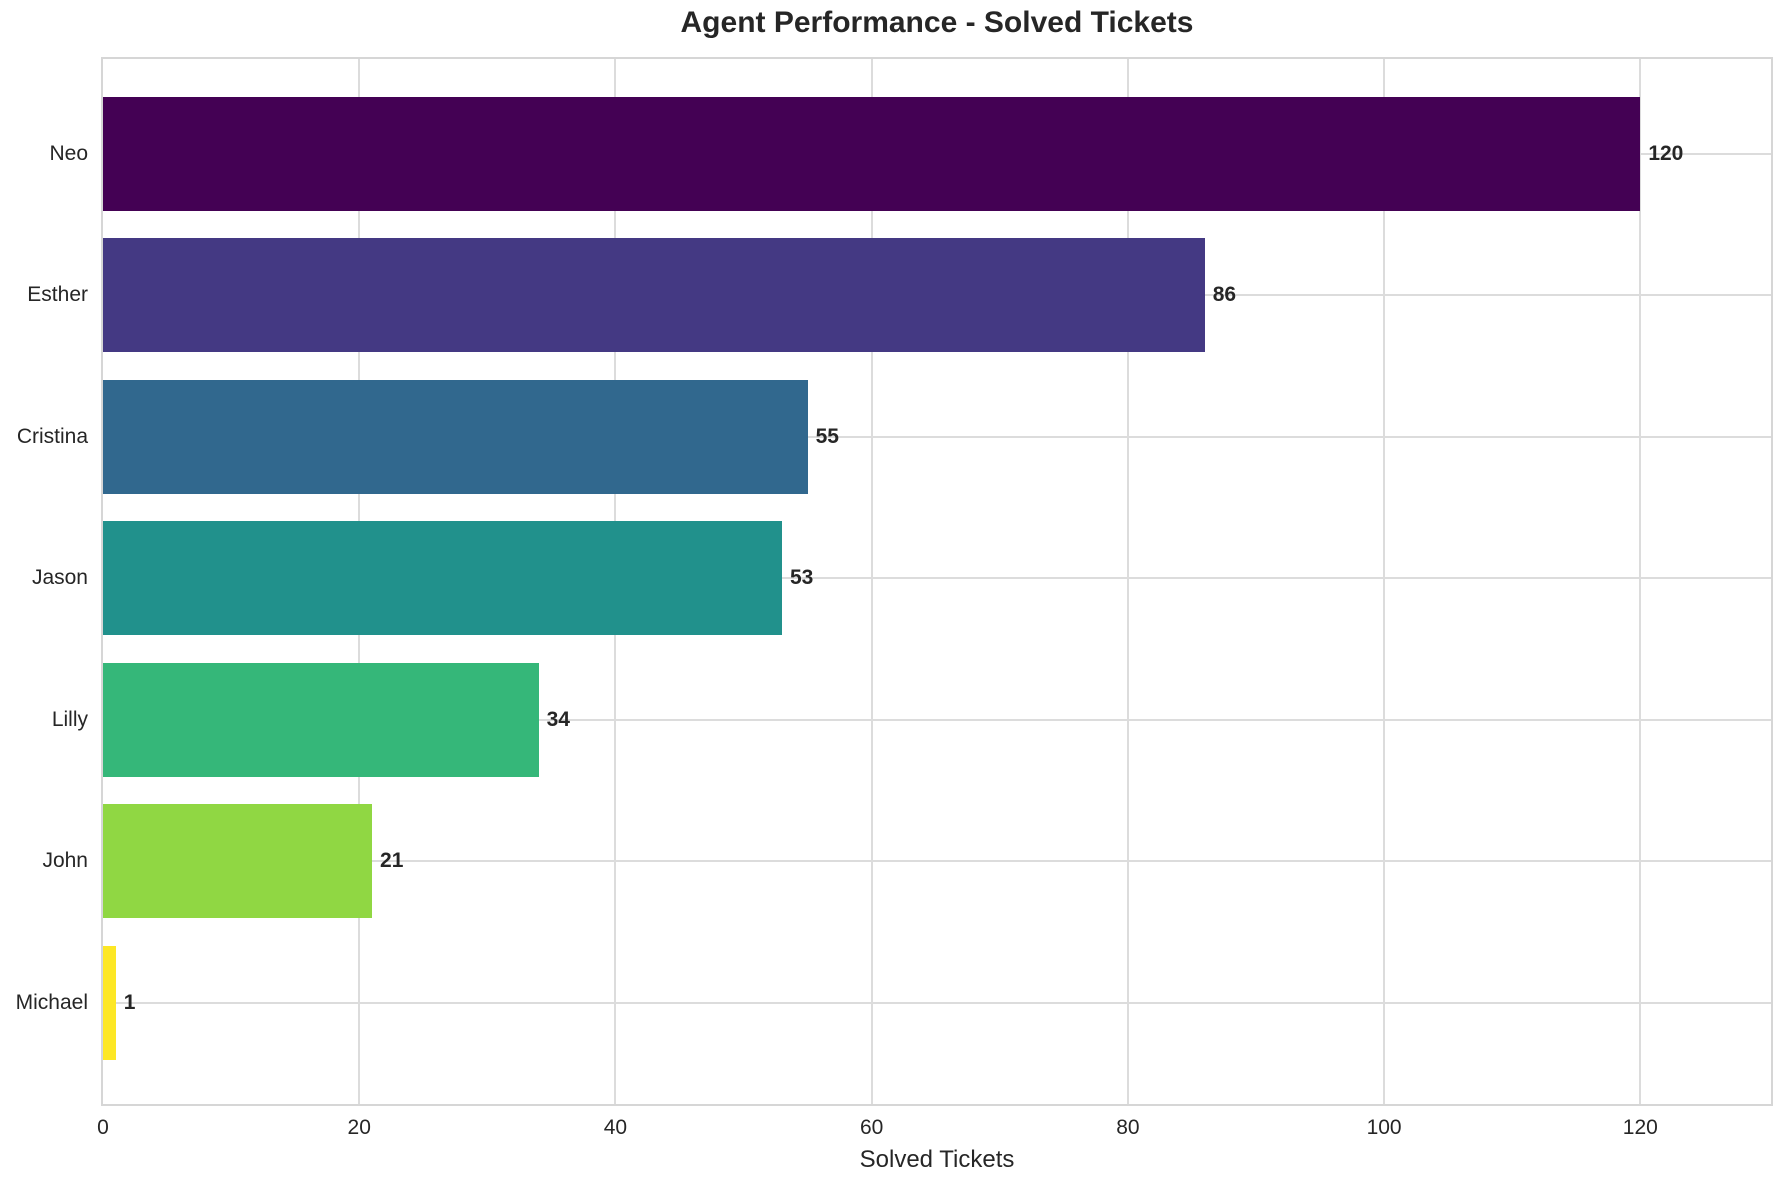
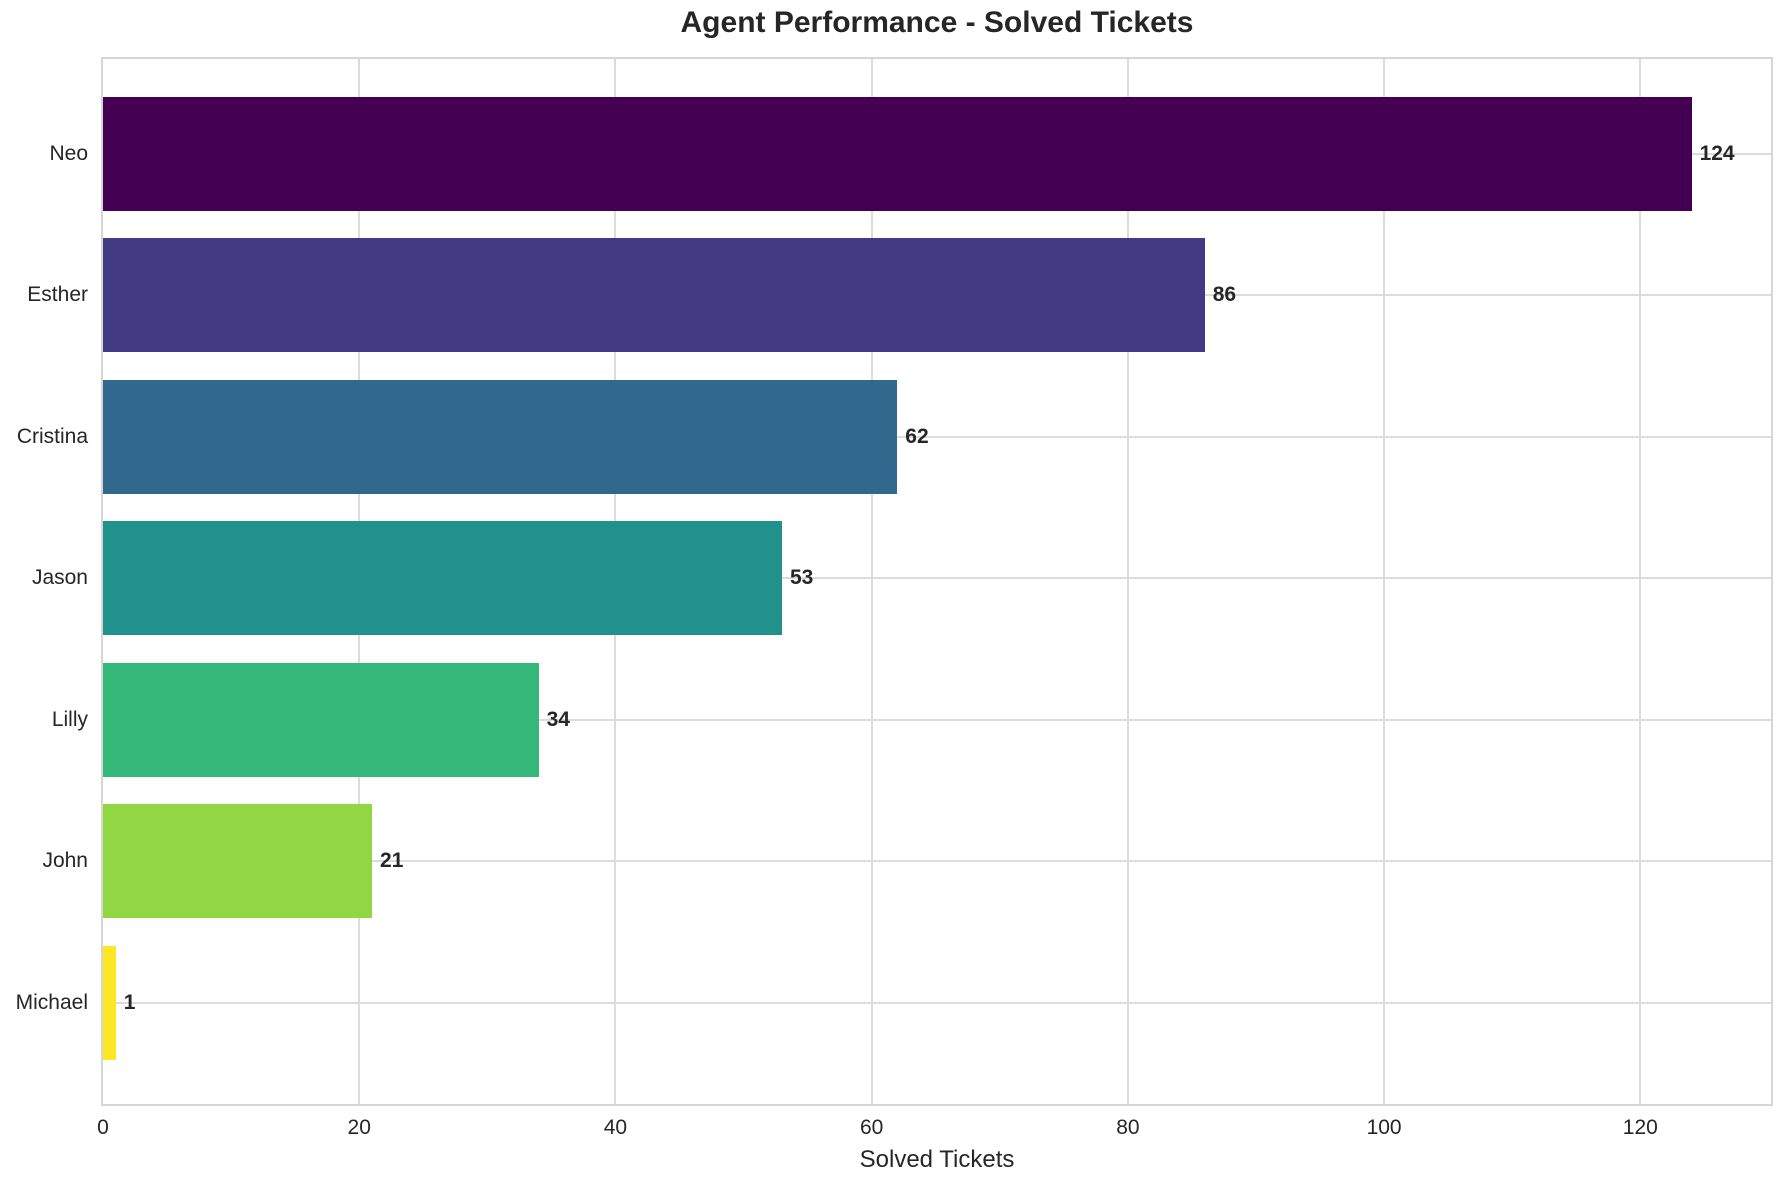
Neo: 120 -> 124
Cristina: 55 -> 62
